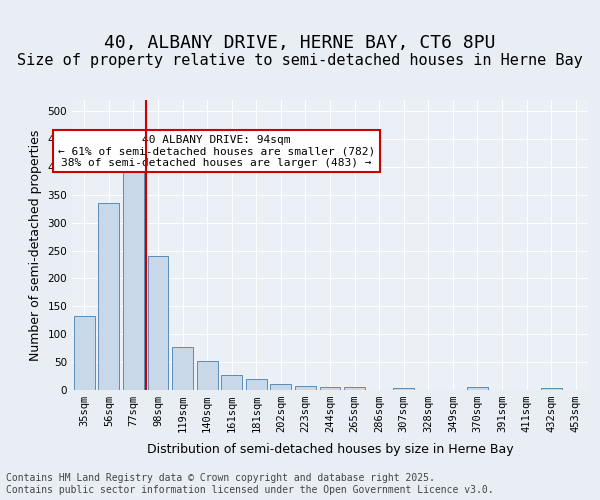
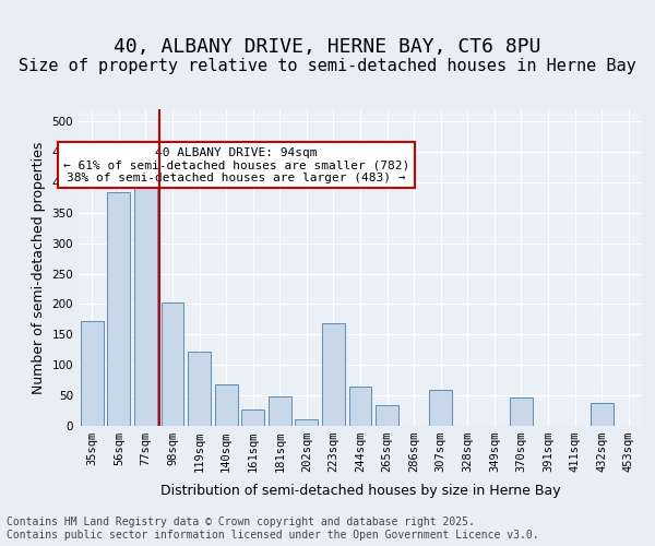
35sqm: 132 -> 172
56sqm: 335 -> 384
98sqm: 240 -> 202
119sqm: 77 -> 122
140sqm: 52 -> 68
181sqm: 20 -> 48
223sqm: 7 -> 168
244sqm: 5 -> 64
265sqm: 5 -> 34
307sqm: 4 -> 60
370sqm: 5 -> 46
432sqm: 4 -> 38
